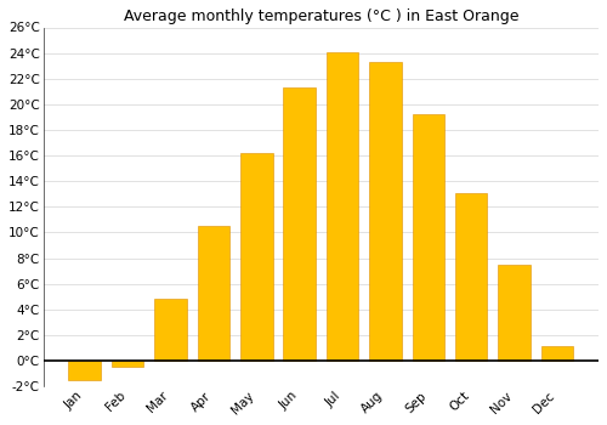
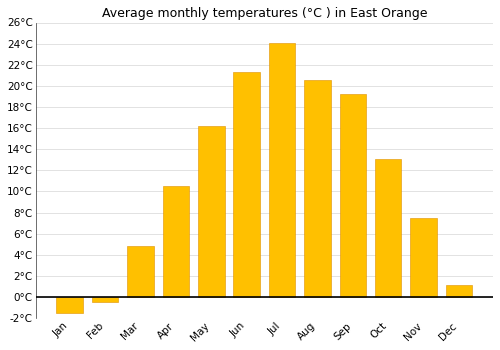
Aug: 23.3°C -> 20.6°C
